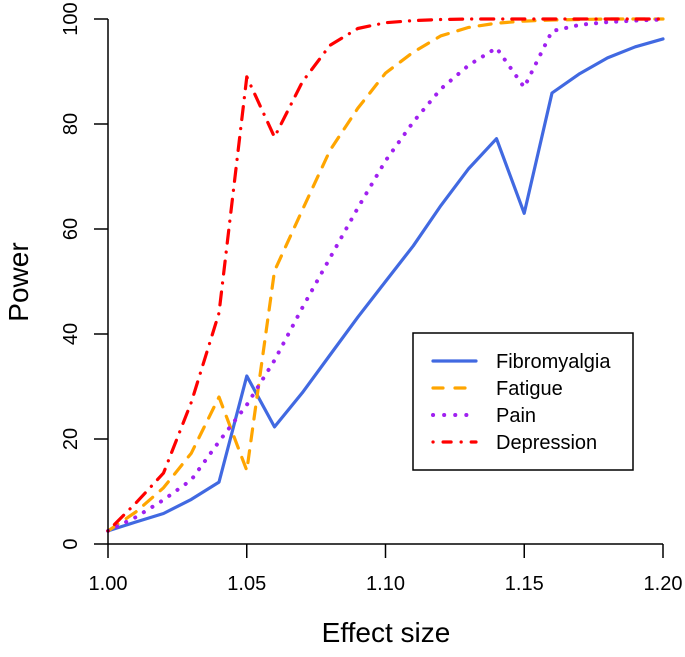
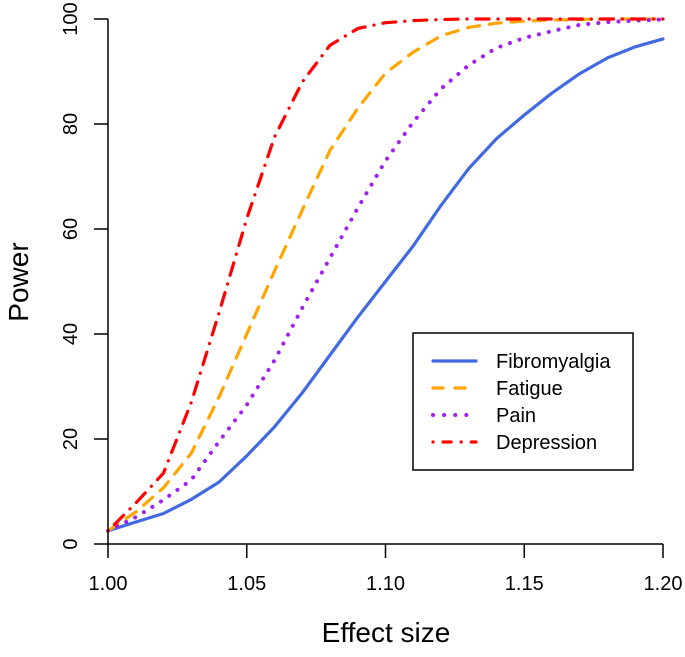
Fibromyalgia/1.05: 32 -> 17
Fatigue/1.05: 14 -> 40
Depression/1.05: 89 -> 62
Fibromyalgia/1.15: 63 -> 82
Pain/1.15: 87 -> 96
